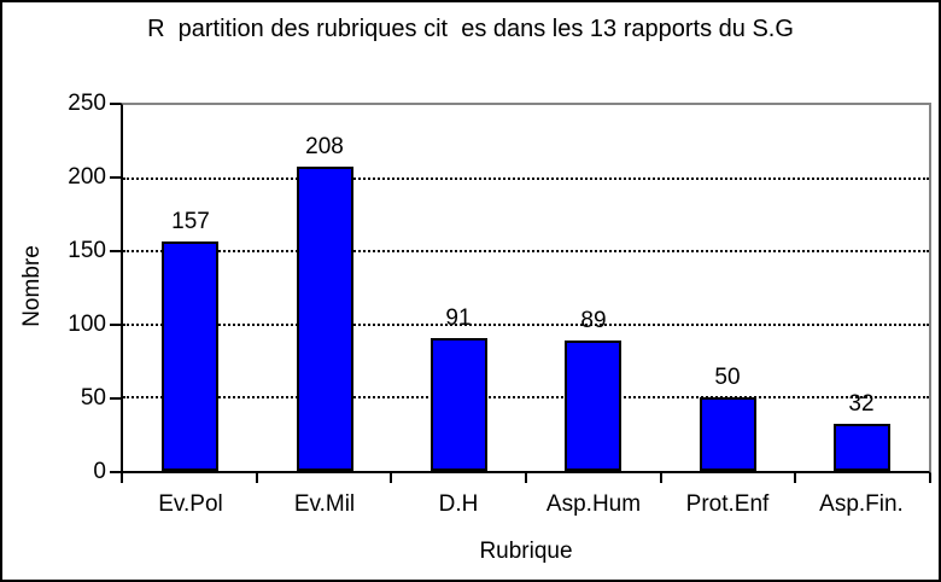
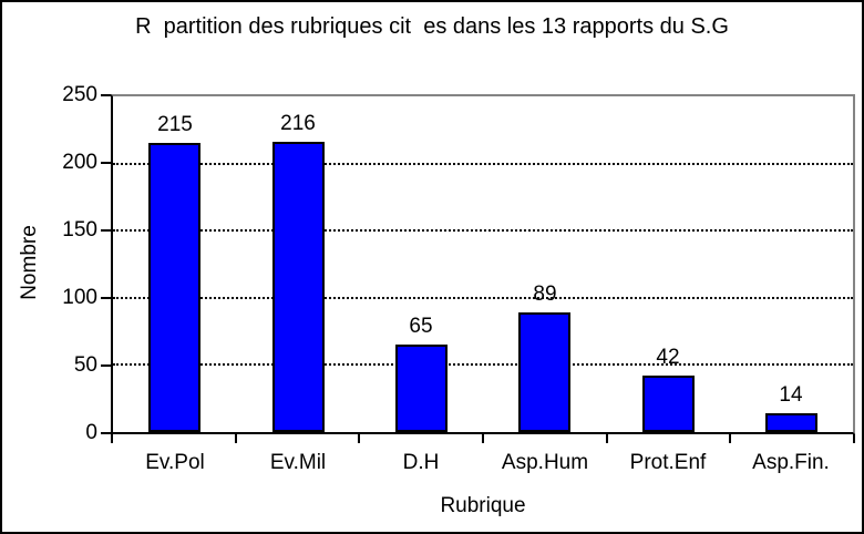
Ev.Pol: 157 -> 215
Ev.Mil: 208 -> 216
D.H: 91 -> 65
Prot.Enf: 50 -> 42
Asp.Fin.: 32 -> 14
